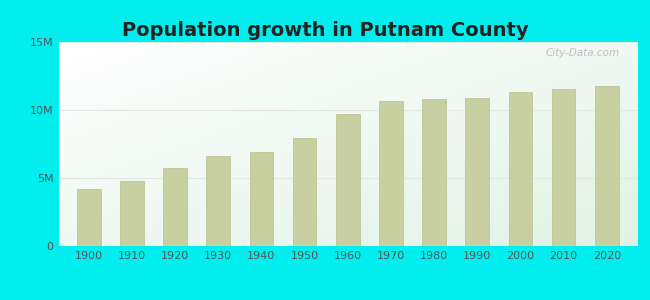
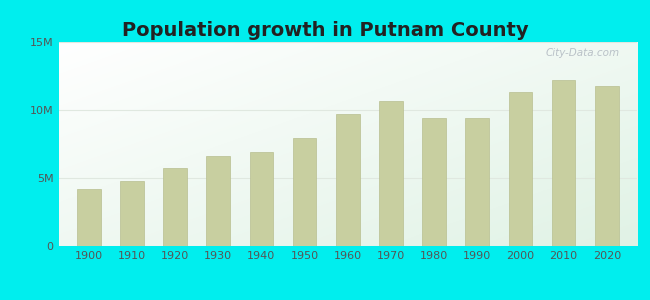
1980: 10.8M -> 9.4M
1990: 10.8M -> 9.4M
2010: 11.5M -> 12.2M
